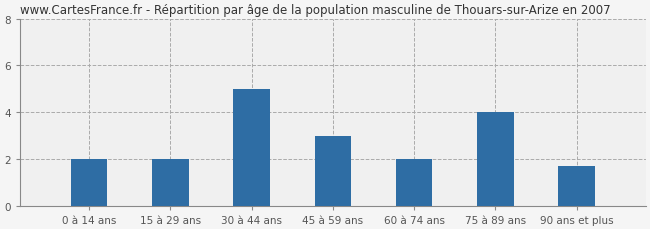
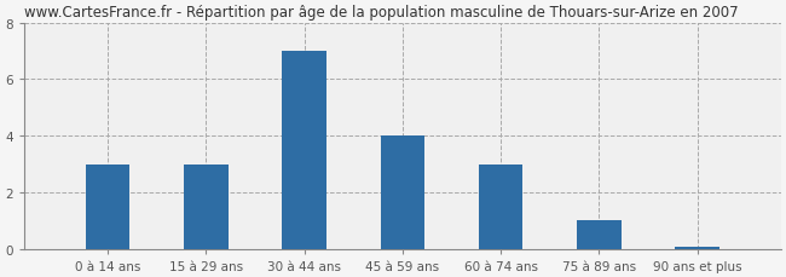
0 à 14 ans: 2.00 -> 3.00
15 à 29 ans: 2.00 -> 3.00
30 à 44 ans: 5.00 -> 7.00
45 à 59 ans: 3.00 -> 4.00
60 à 74 ans: 2.00 -> 3.00
75 à 89 ans: 4.00 -> 1.00
90 ans et plus: 1.70 -> 0.07
